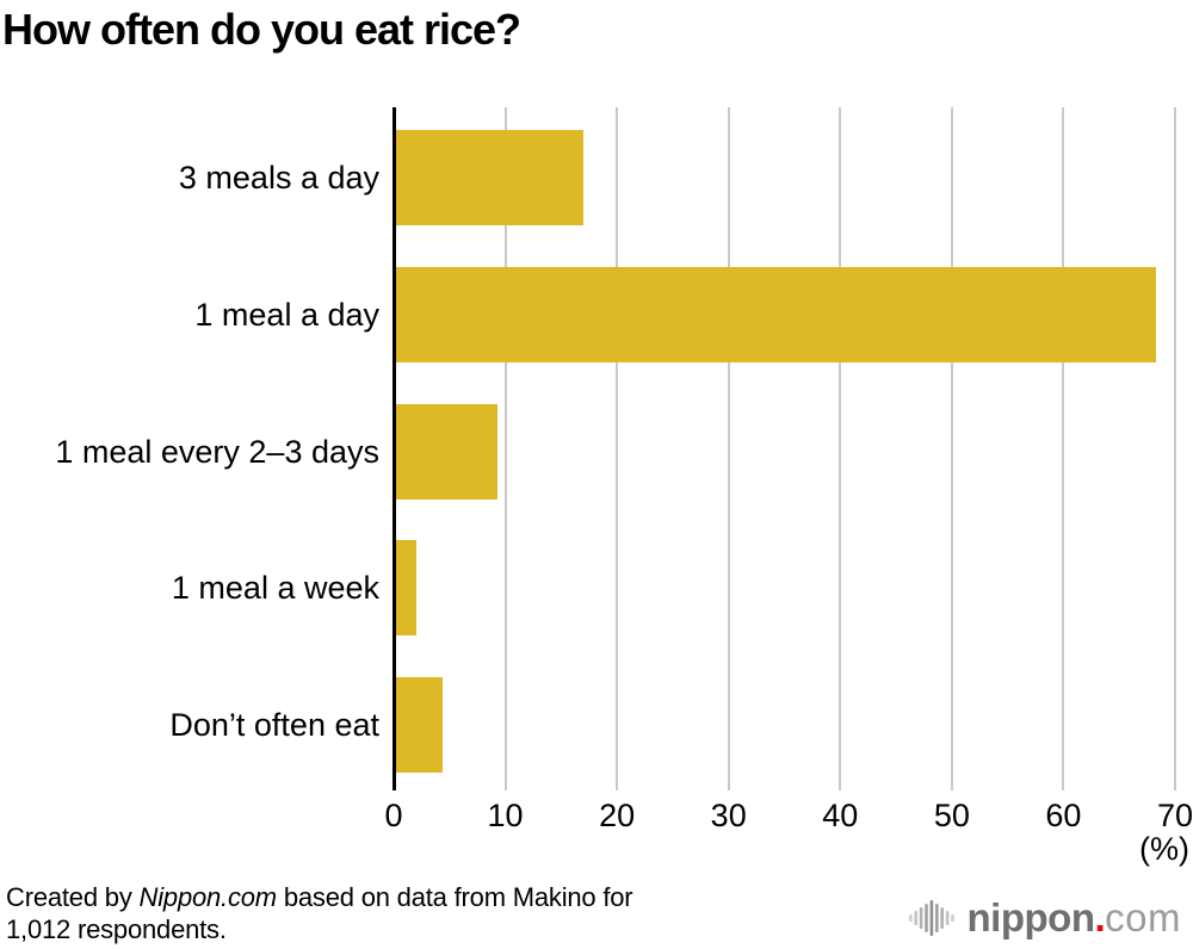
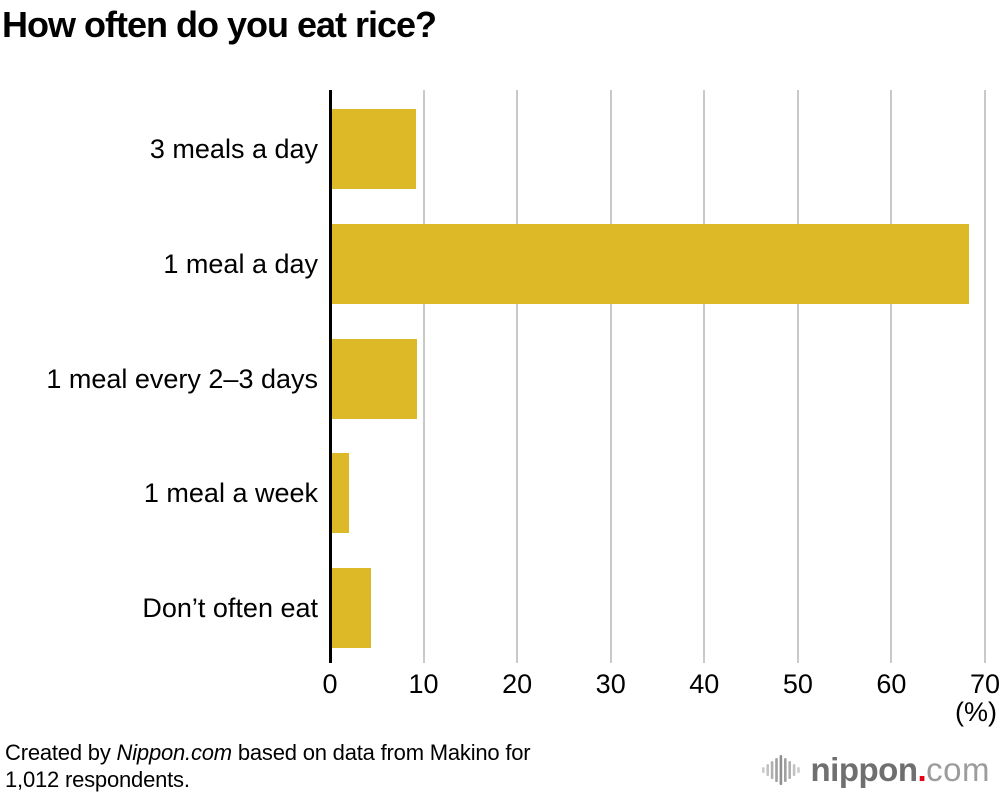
3 meals a day: 17 -> 9
